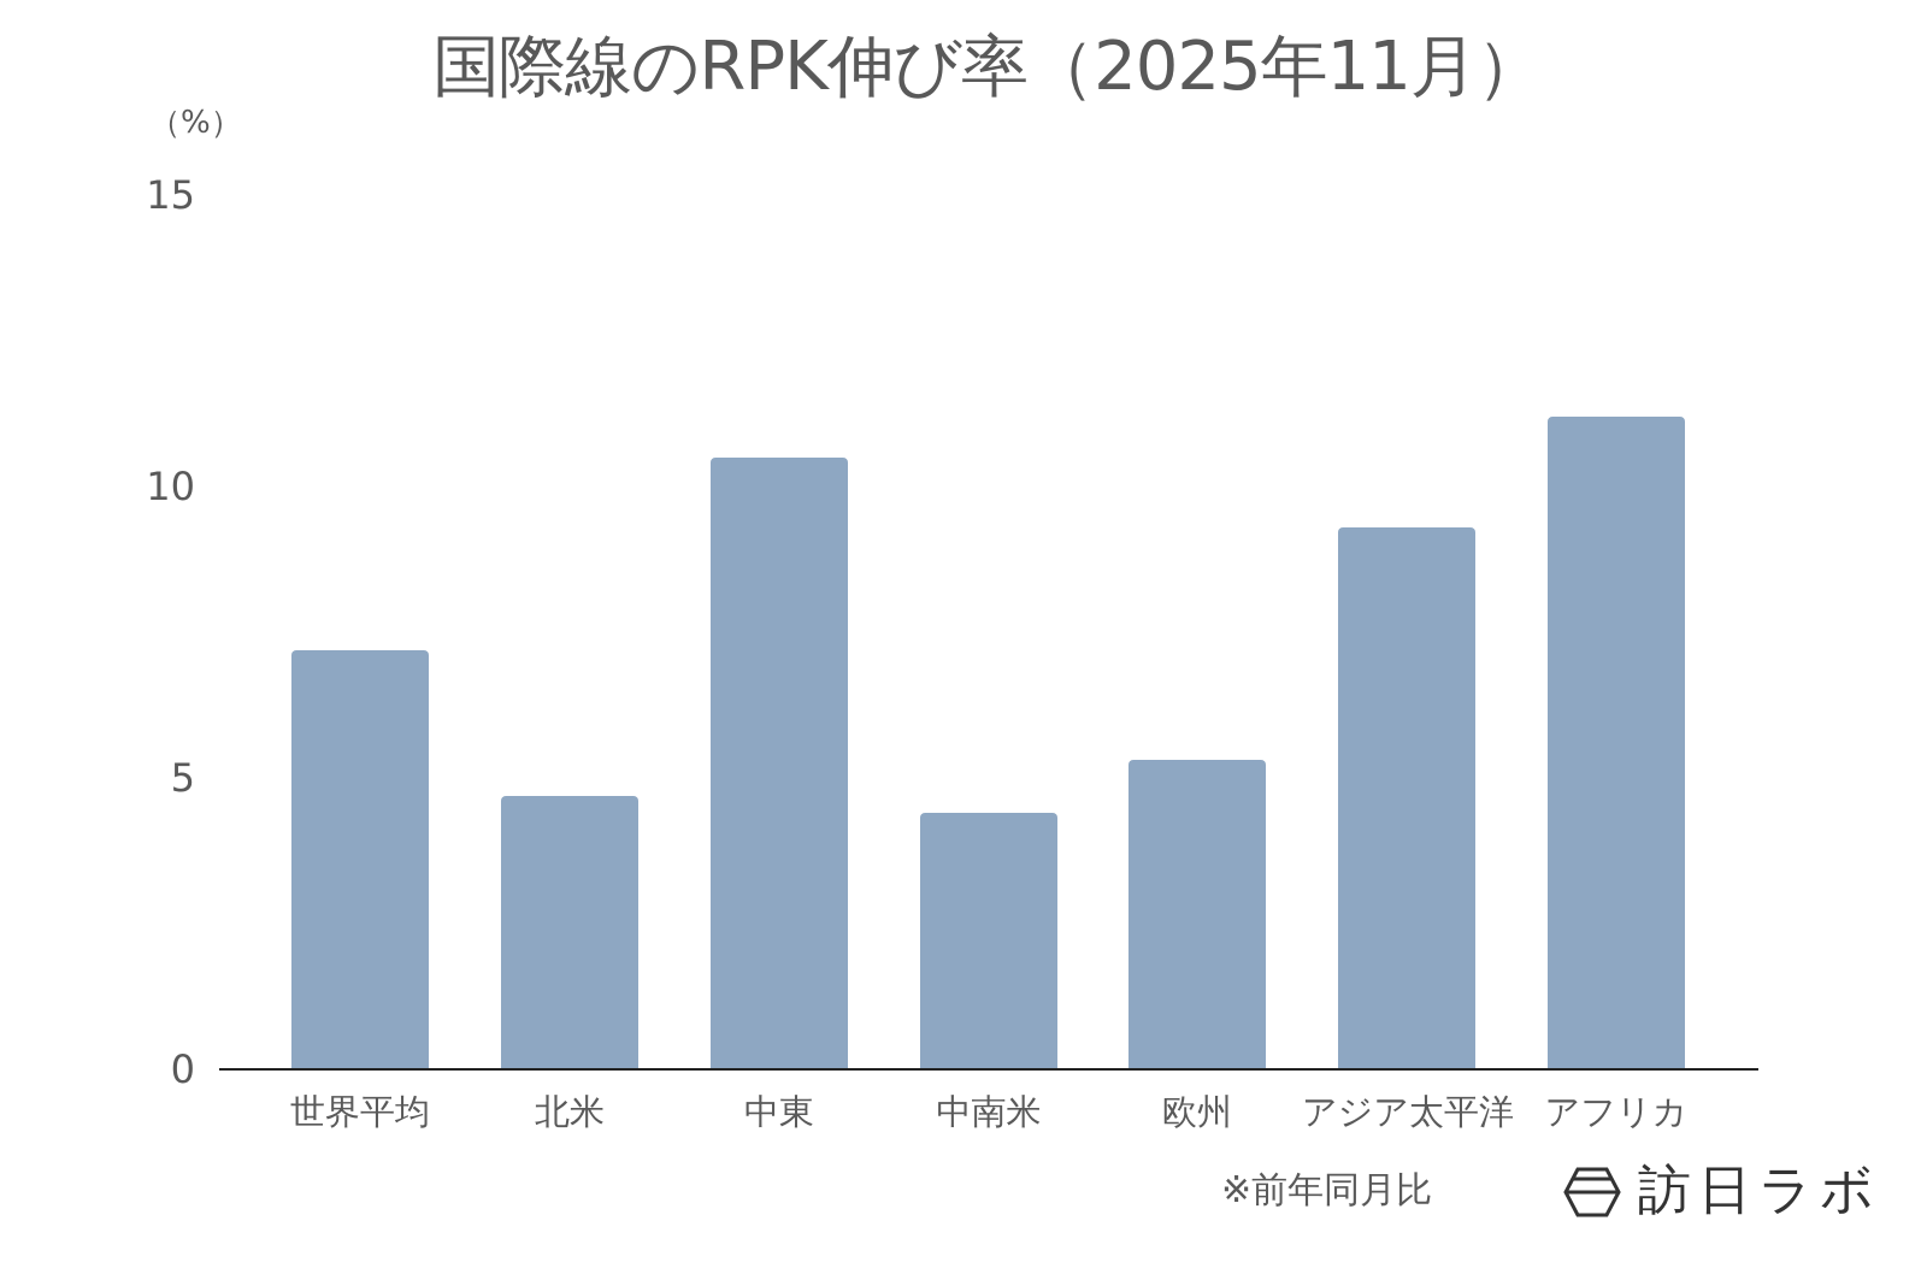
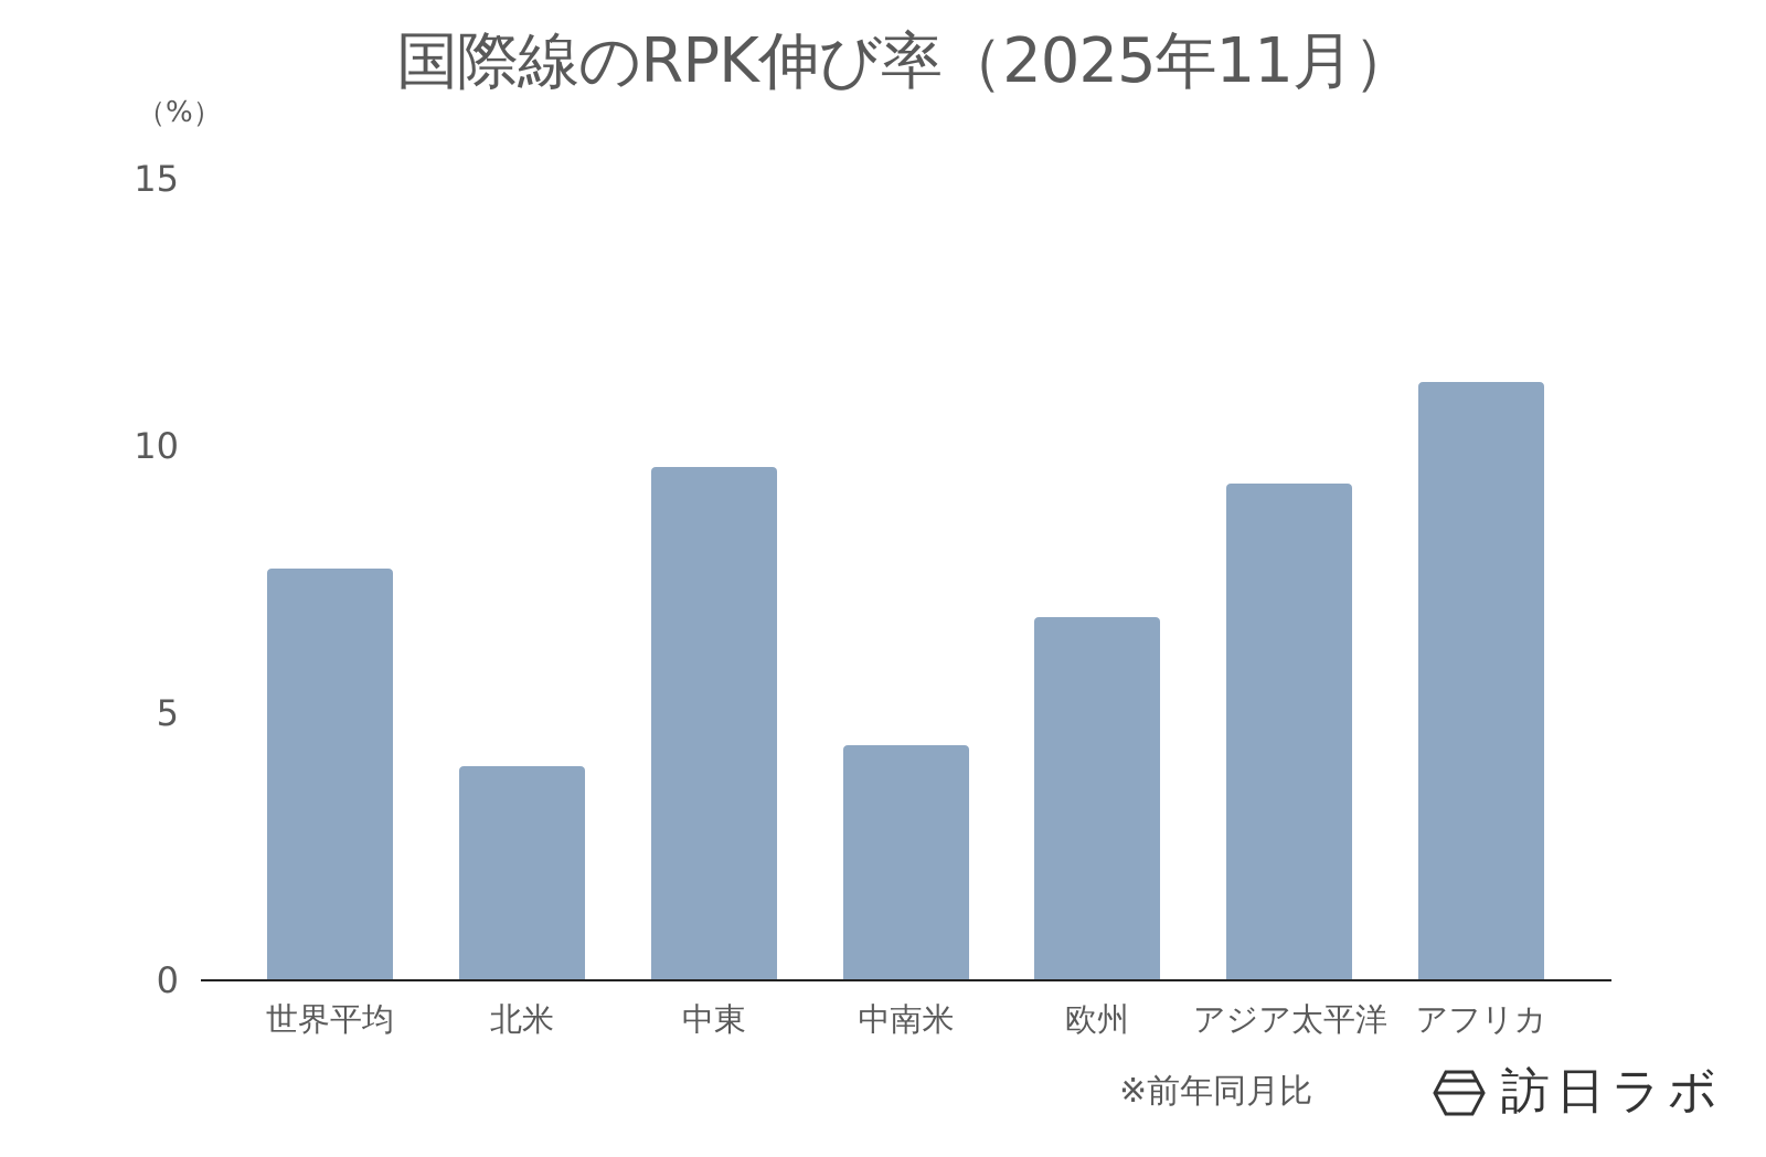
世界平均: 7.2 -> 7.7
北米: 4.7 -> 4.0
中東: 10.5 -> 9.6
欧州: 5.3 -> 6.8
